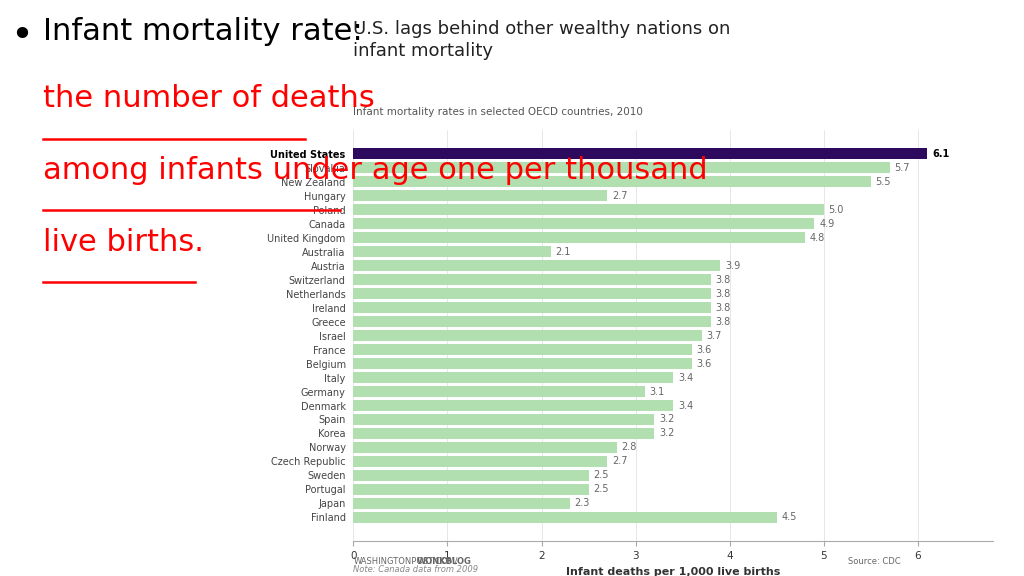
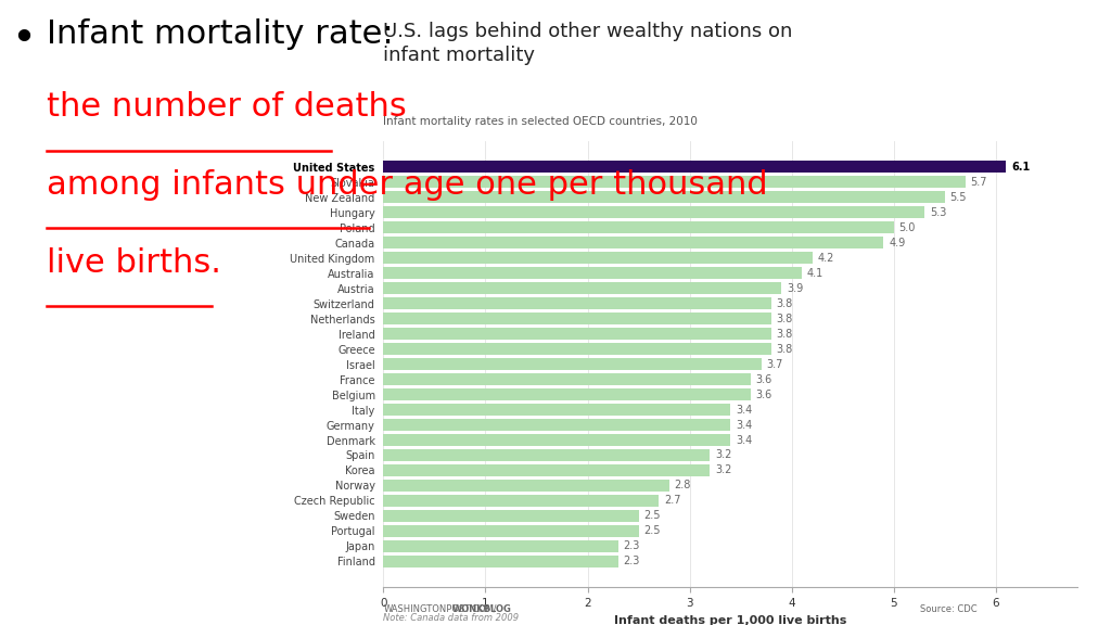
Hungary: 2.7 -> 5.3
United Kingdom: 4.8 -> 4.2
Australia: 2.1 -> 4.1
Germany: 3.1 -> 3.4
Finland: 4.5 -> 2.3
